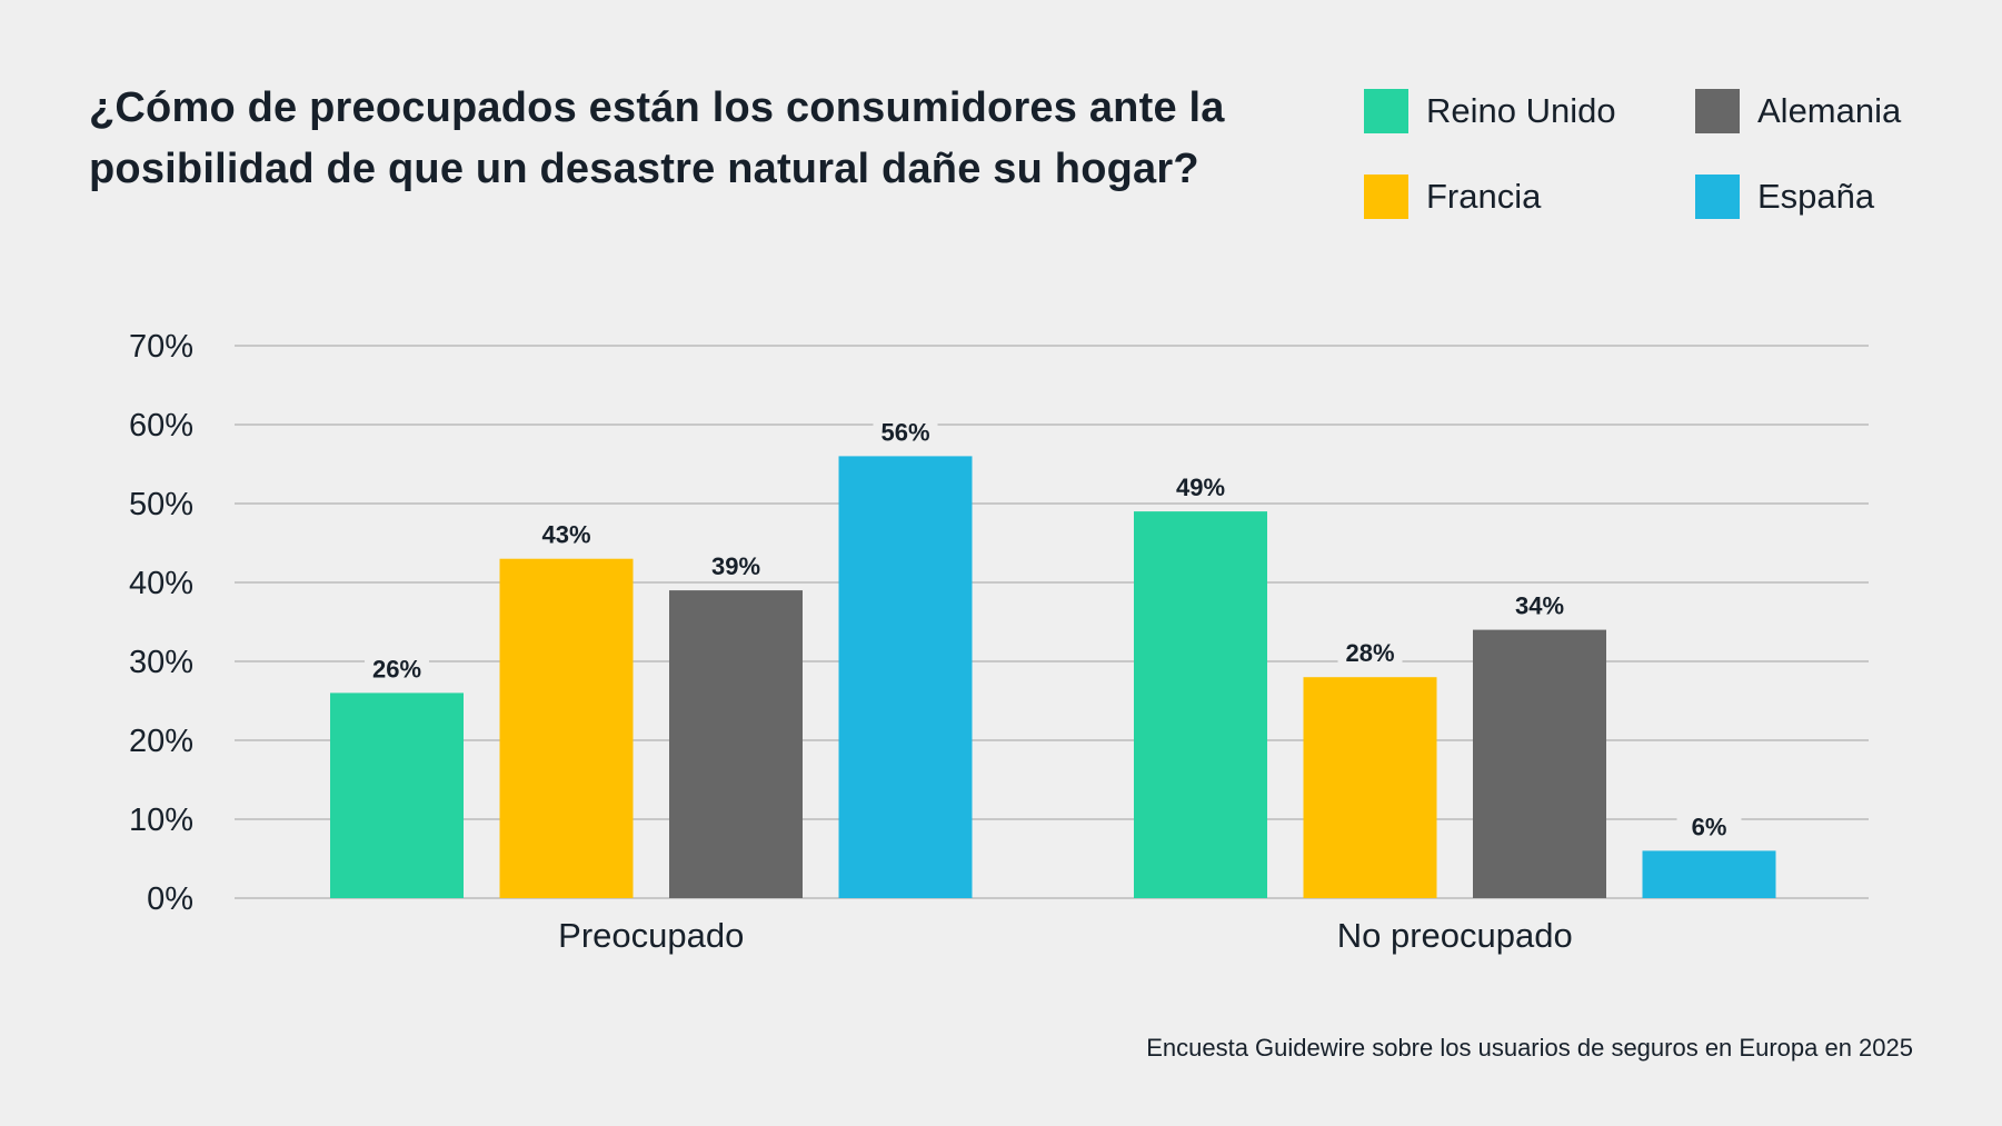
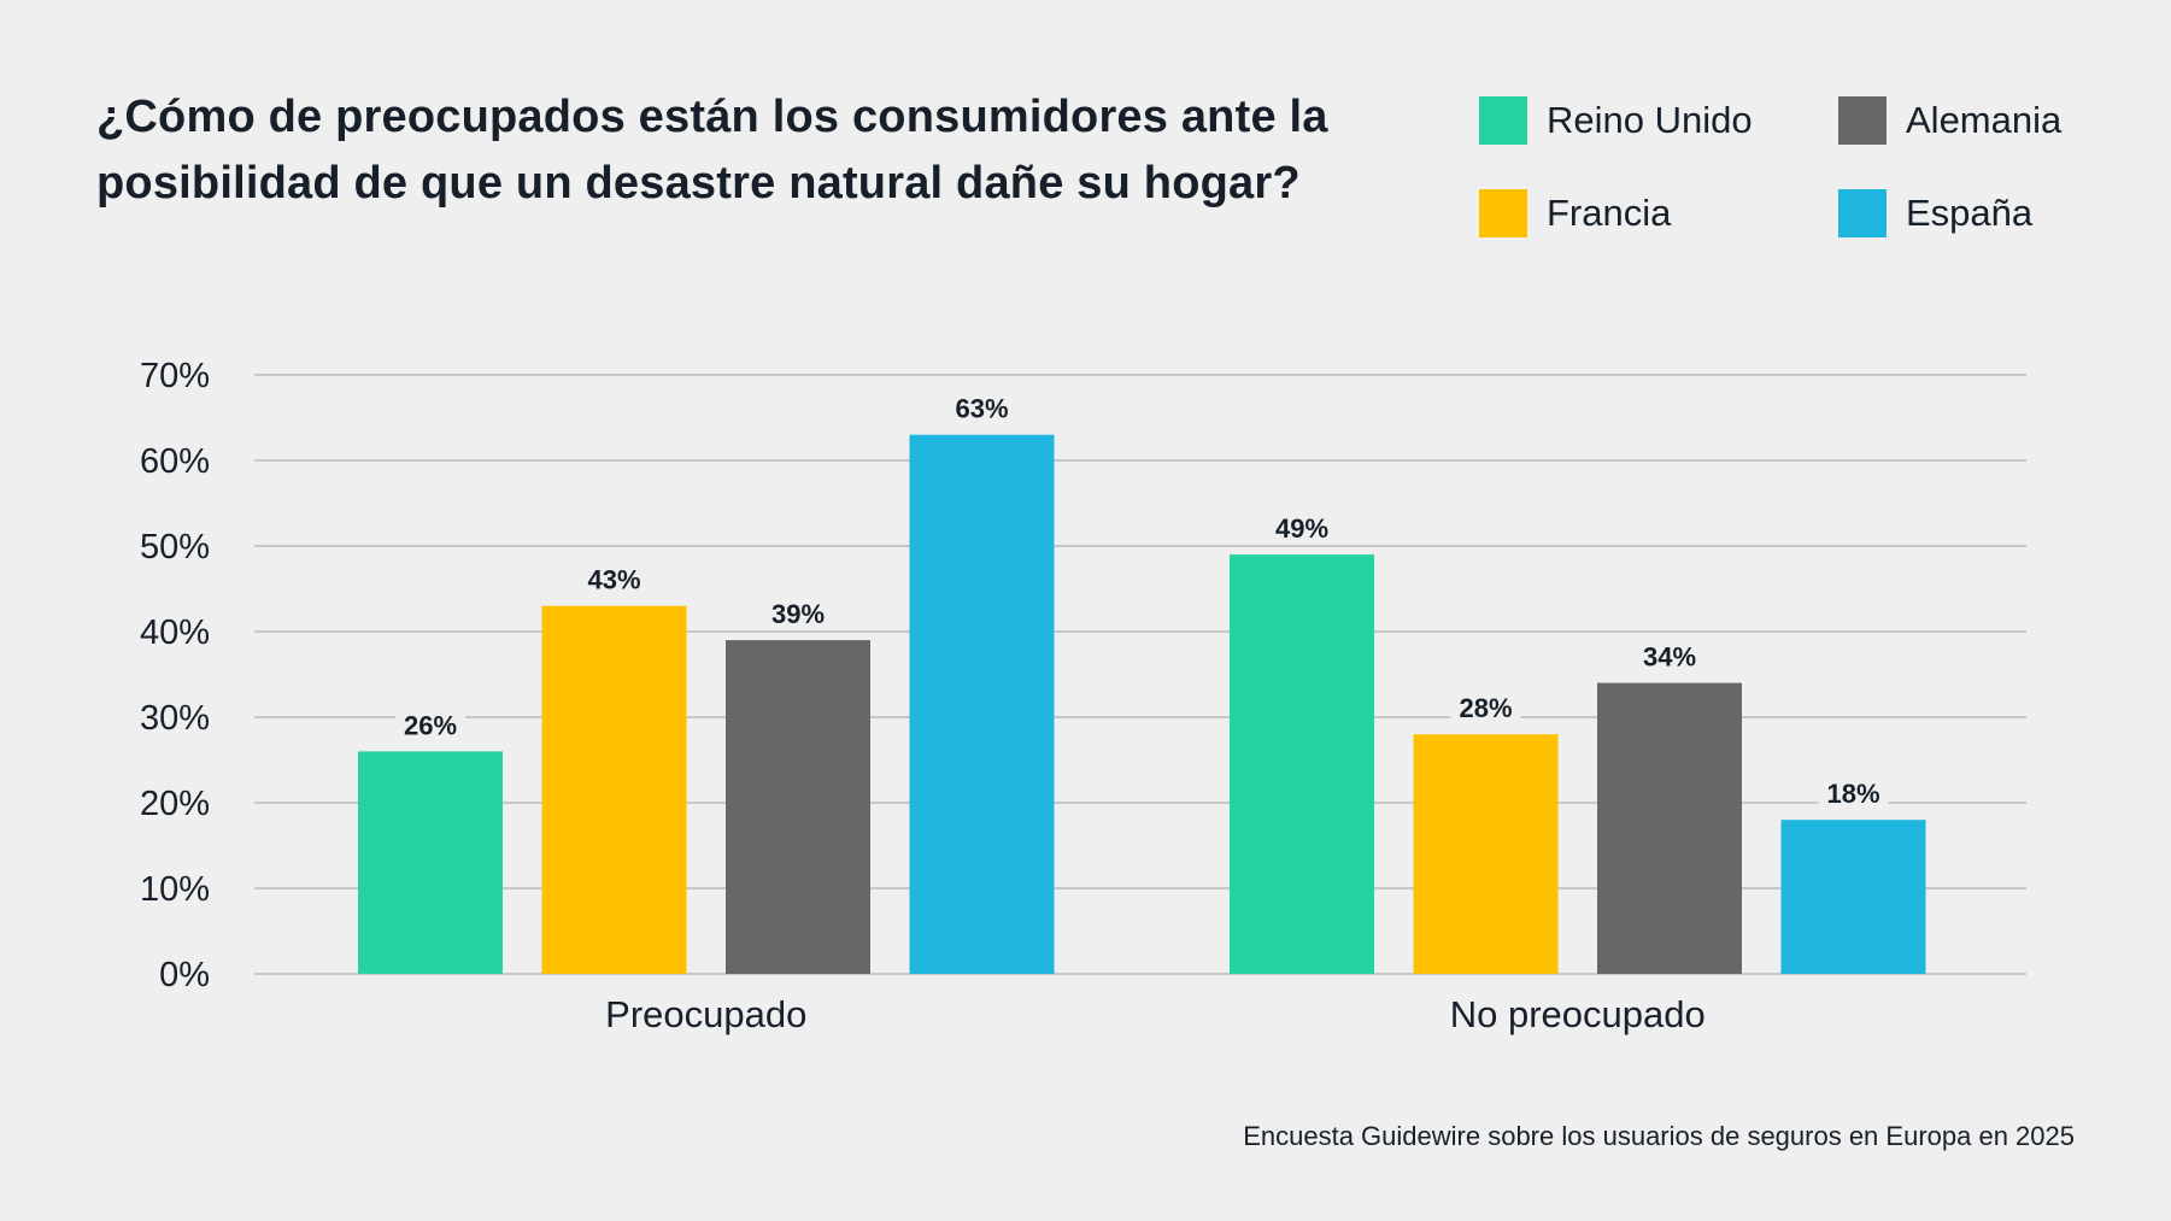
España/Preocupado: 56% -> 63%
España/No preocupado: 6% -> 18%
